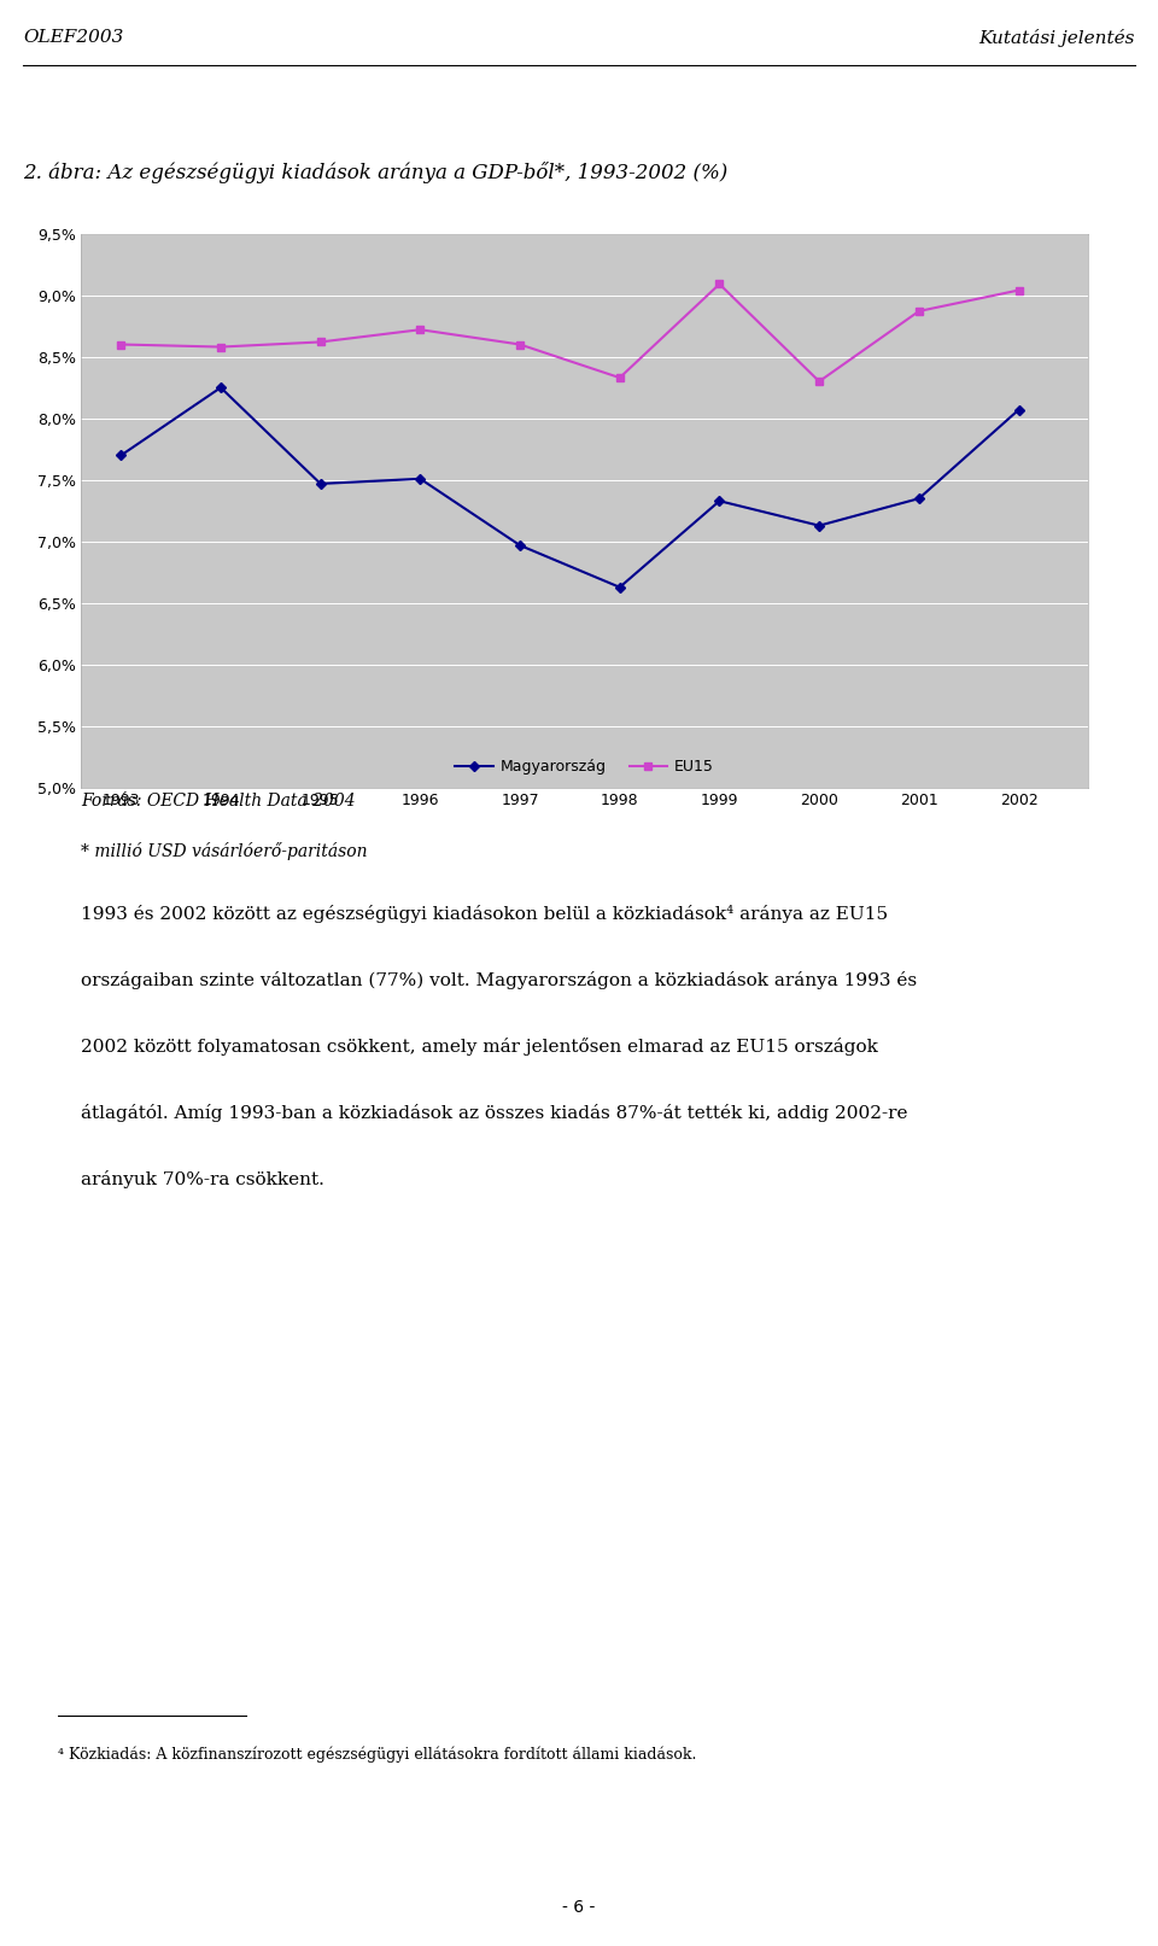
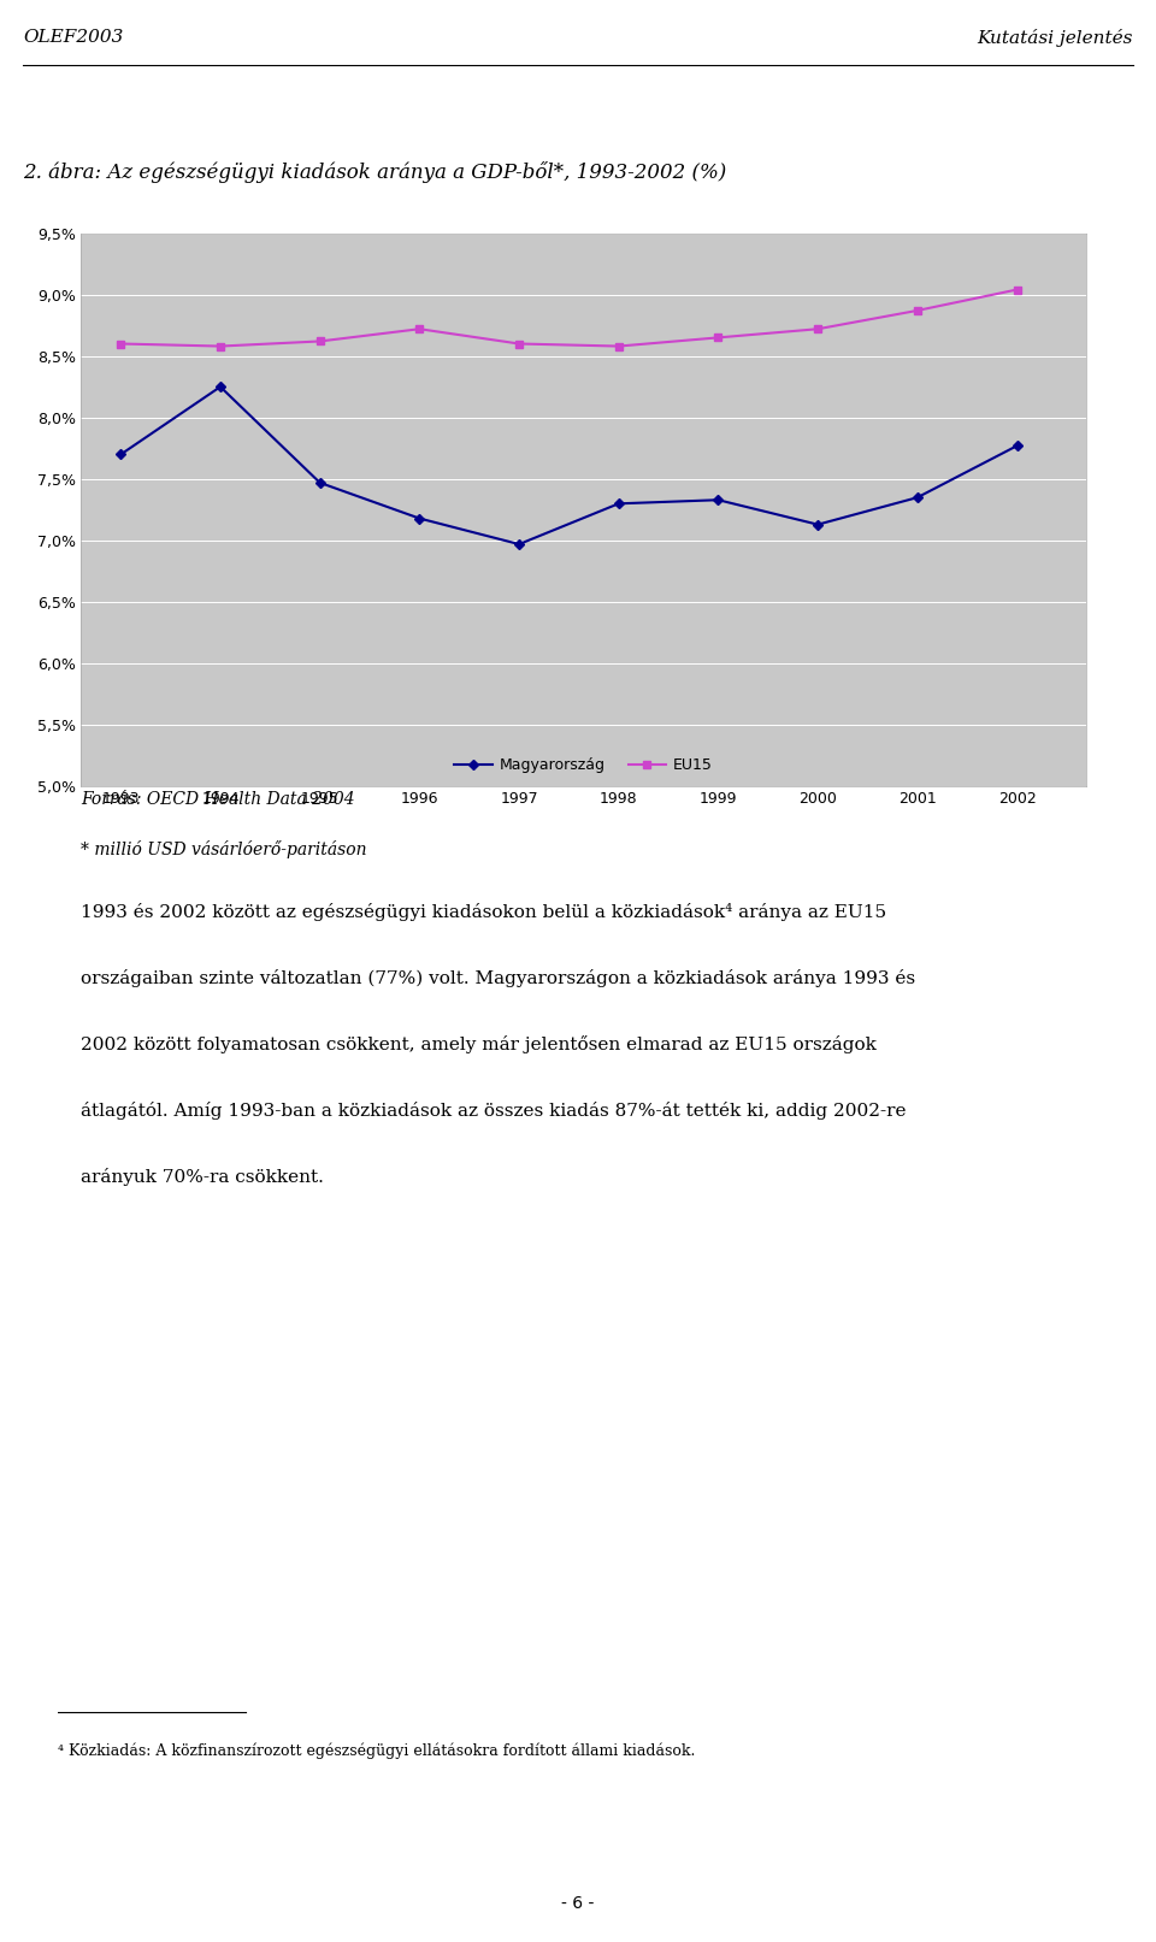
Magyarország/1996: 7,51% -> 7,18%
Magyarország/1998: 6,63% -> 7,30%
EU15/1998: 8,33% -> 8,58%
EU15/1999: 9,09% -> 8,65%
EU15/2000: 8,30% -> 8,72%
Magyarország/2002: 8,07% -> 7,77%
